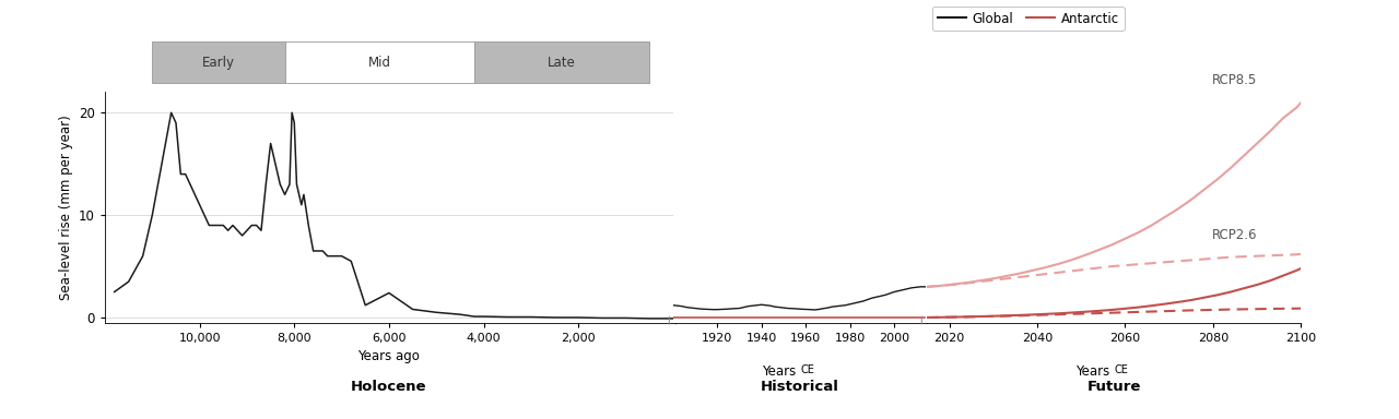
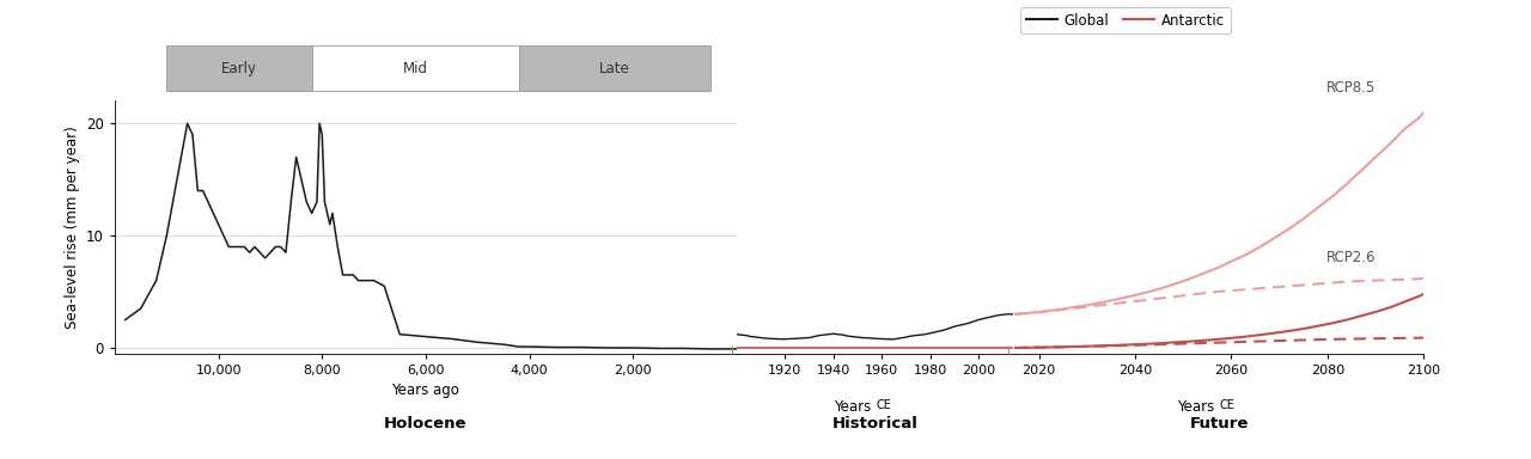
6,000: 2.4 -> 1.0
